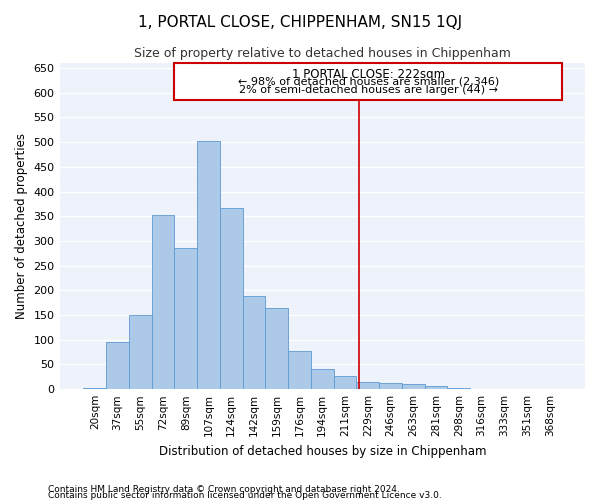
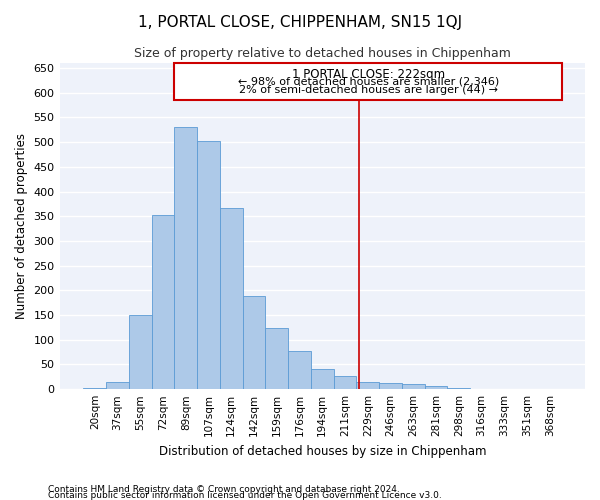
37sqm: 95 -> 15
89sqm: 285 -> 530
159sqm: 165 -> 123
